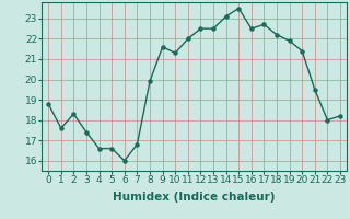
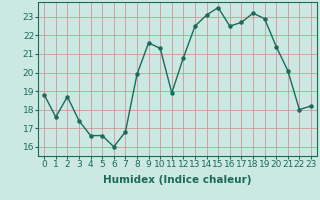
2: 18.3 -> 18.7
11: 22.0 -> 18.9
12: 22.5 -> 20.8
18: 22.2 -> 23.2
19: 21.9 -> 22.9
21: 19.5 -> 20.1
